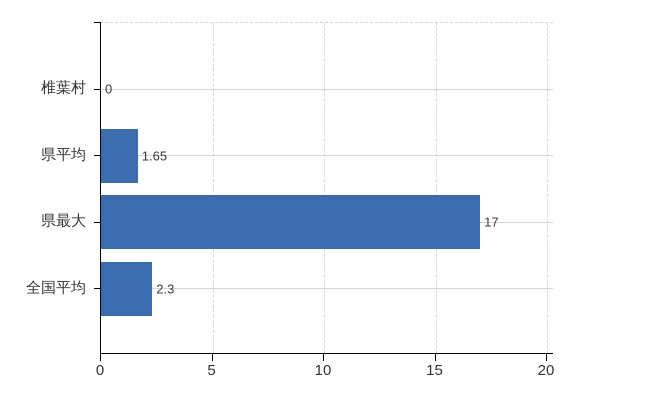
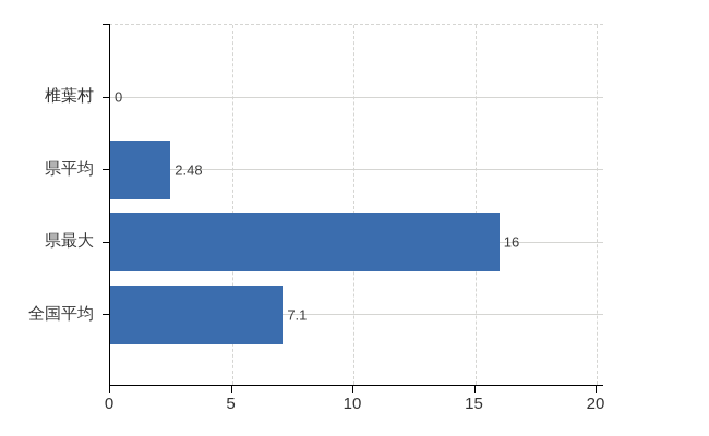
県平均: 1.65 -> 2.48
県最大: 17 -> 16
全国平均: 2.3 -> 7.1
